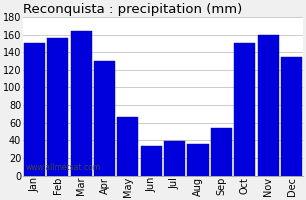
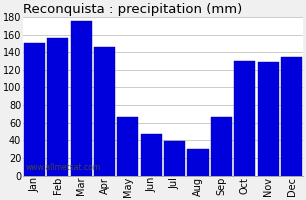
Mar: 164 -> 175
Apr: 130 -> 146
Jun: 34 -> 47
Aug: 36 -> 30
Sep: 54 -> 66
Oct: 150 -> 130
Nov: 160 -> 129
